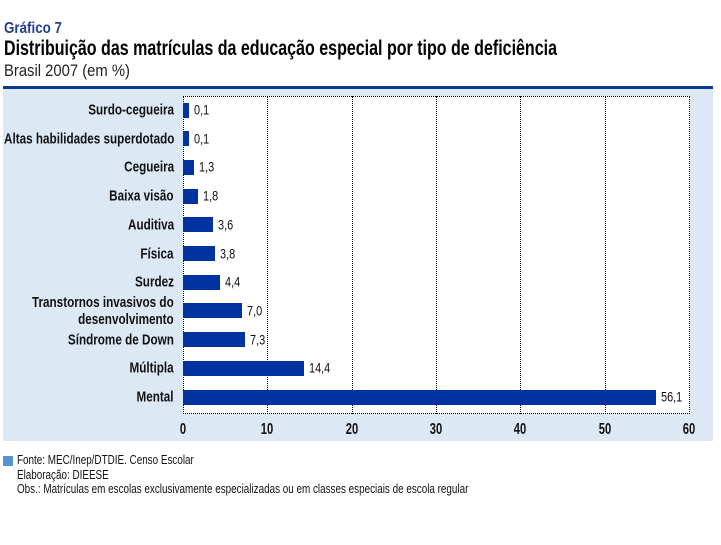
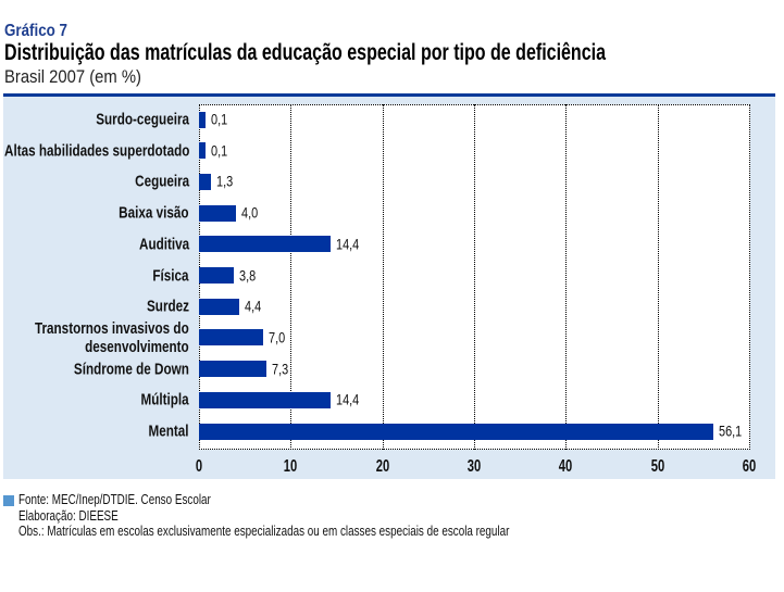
Baixa visão: 1,8 -> 4,0
Auditiva: 3,6 -> 14,4
